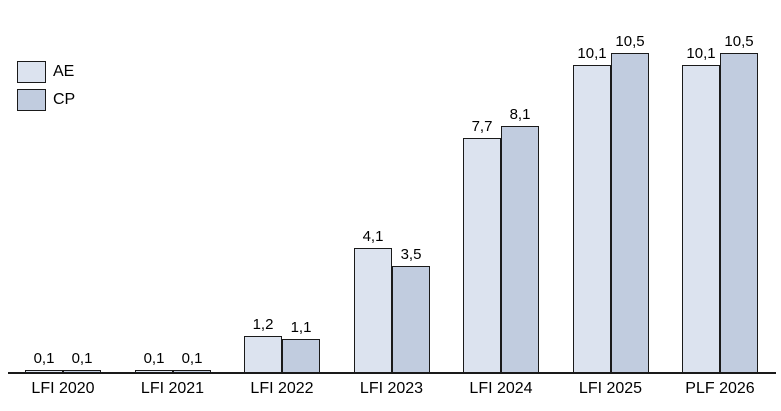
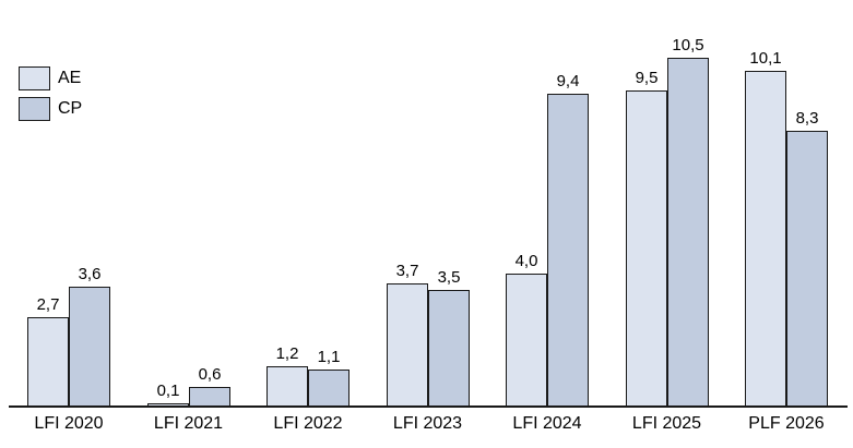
AE/LFI 2020: 0,1 -> 2,7
CP/LFI 2020: 0,1 -> 3,6
CP/LFI 2021: 0,1 -> 0,6
AE/LFI 2023: 4,1 -> 3,7
AE/LFI 2024: 7,7 -> 4,0
CP/LFI 2024: 8,1 -> 9,4
AE/LFI 2025: 10,1 -> 9,5
CP/PLF 2026: 10,5 -> 8,3
